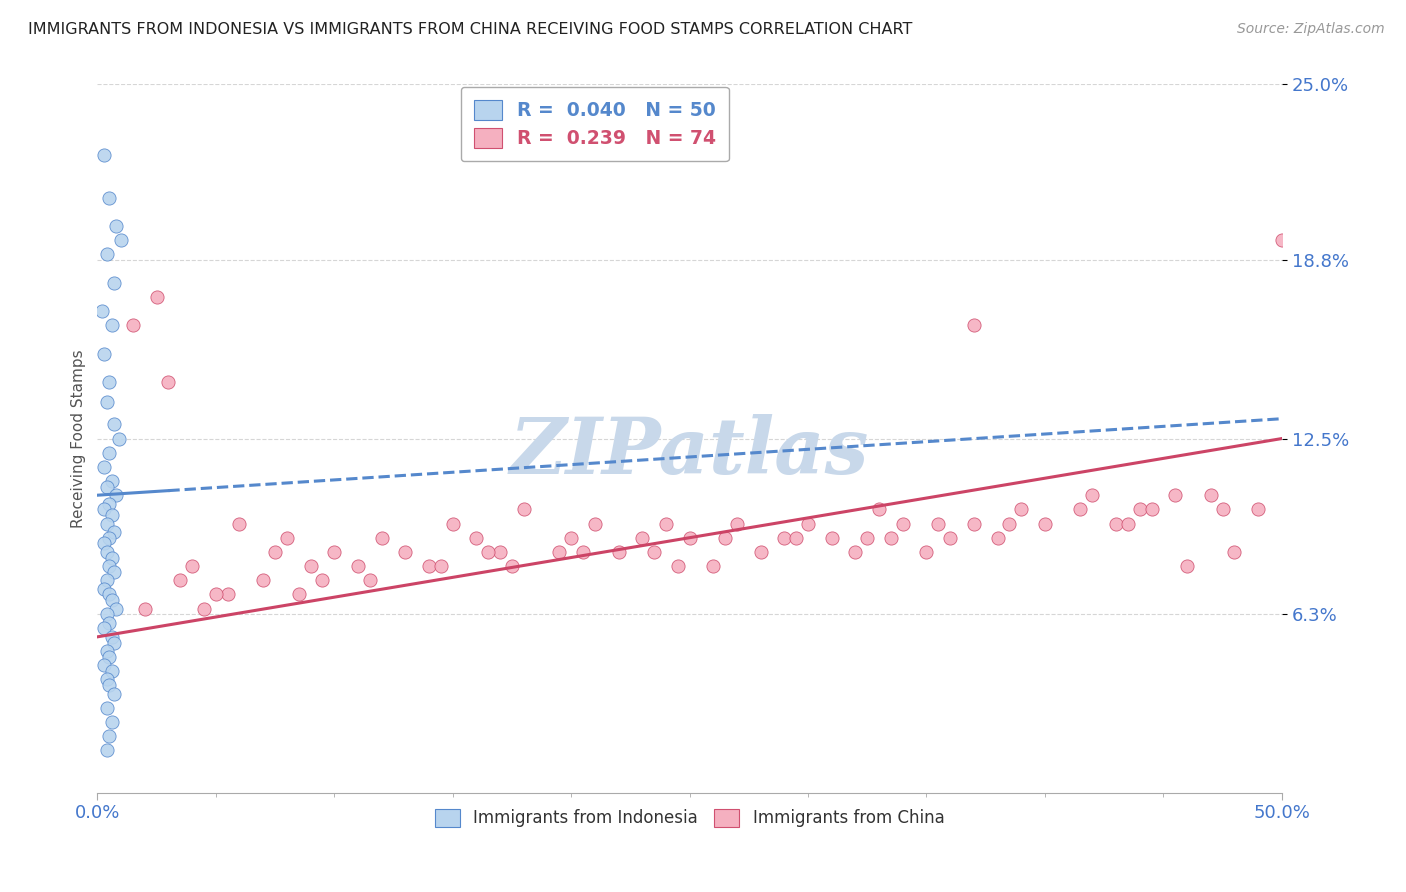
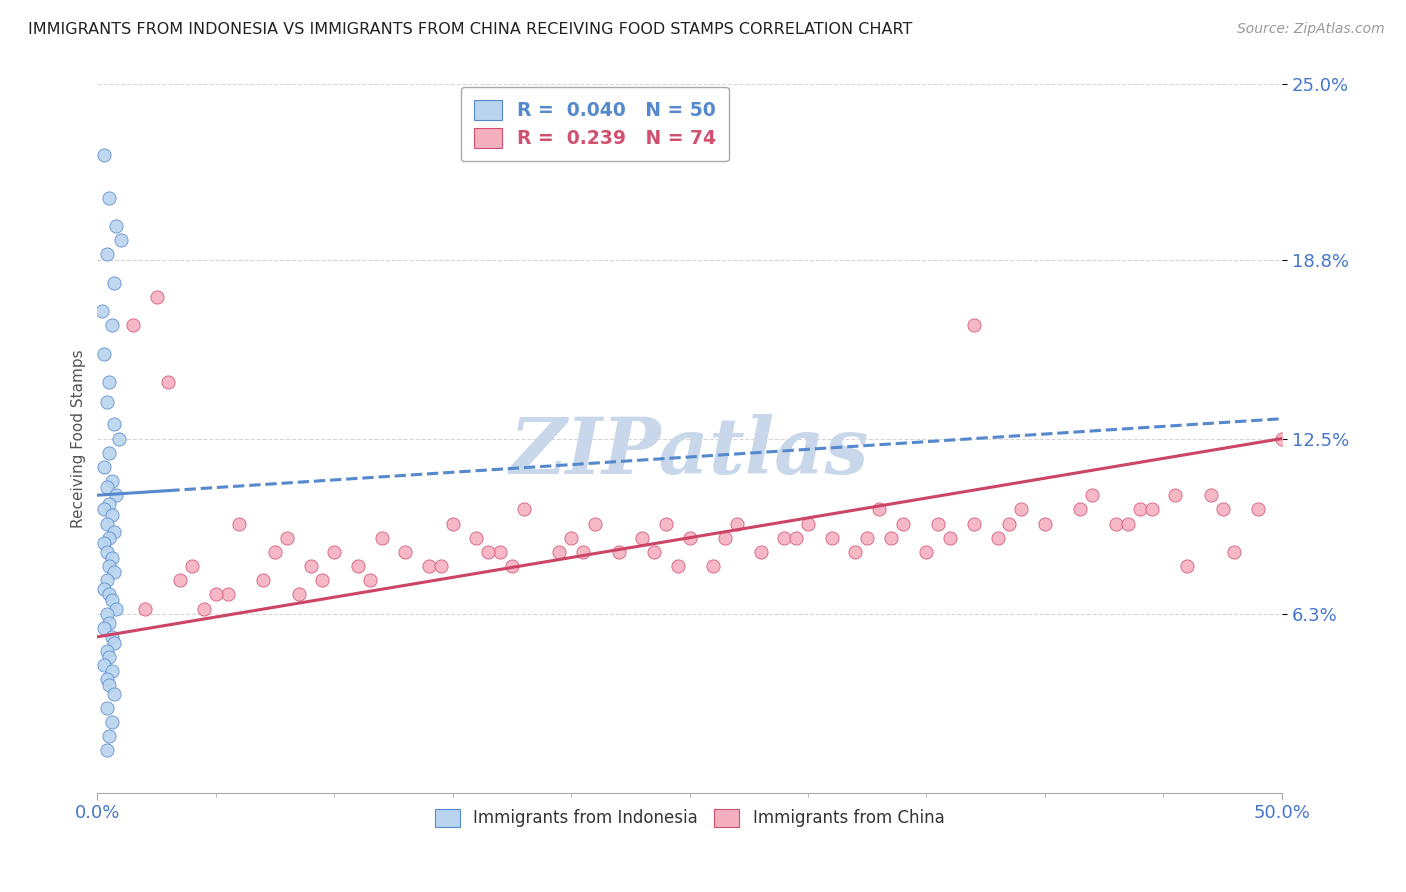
Immigrants from China/50.0%: 19.5% -> 12.5%
